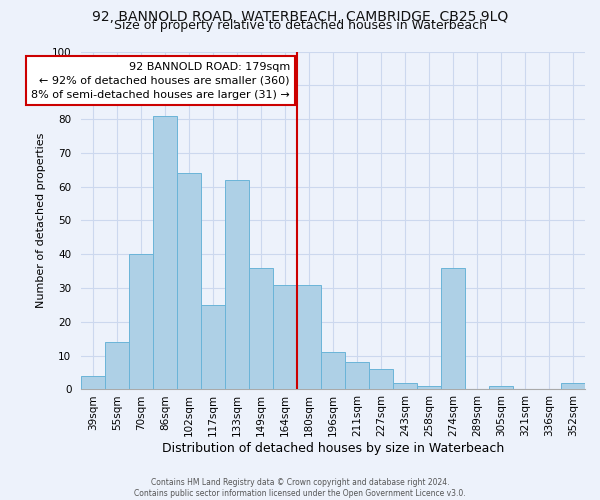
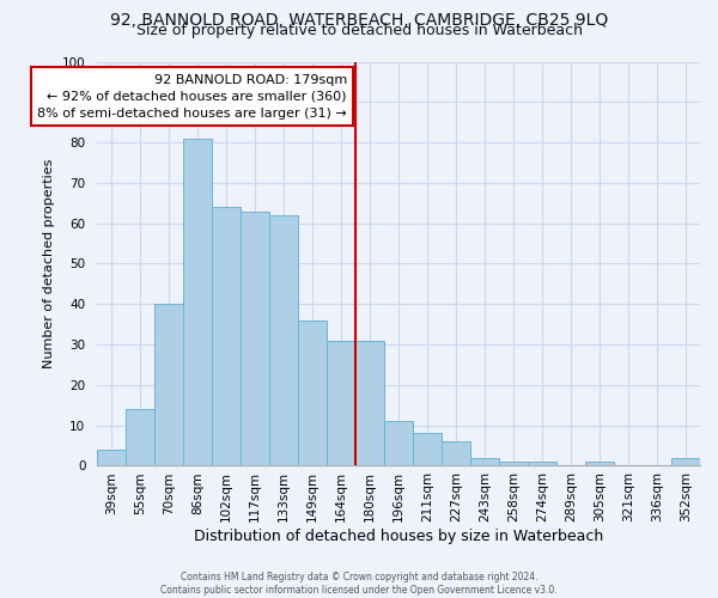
117sqm: 25 -> 63
274sqm: 36 -> 1
